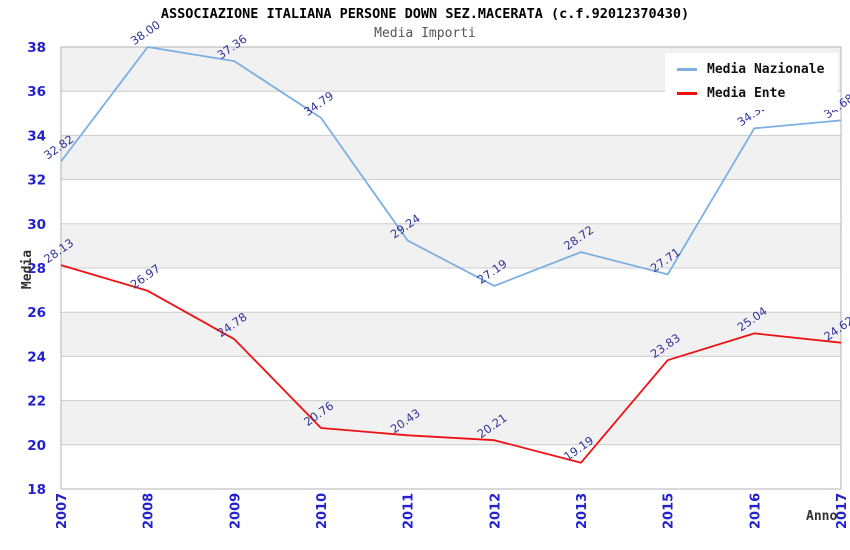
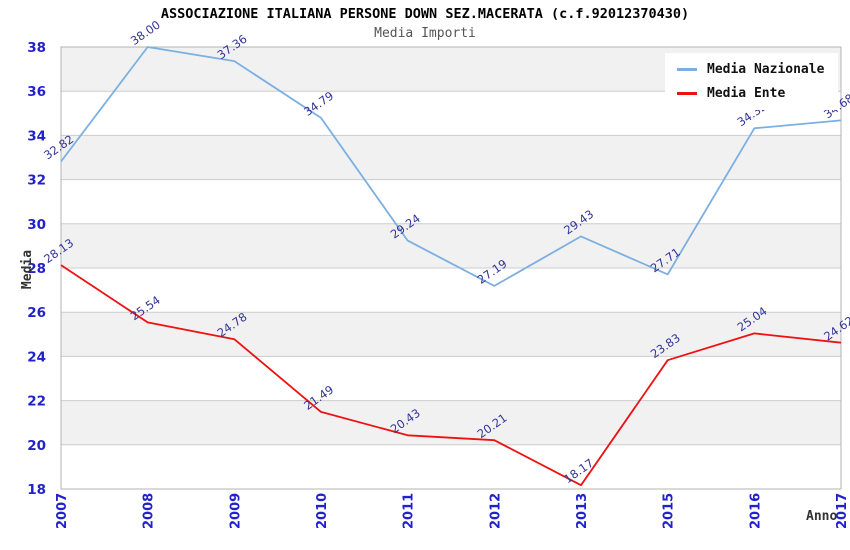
Media Ente/2008: 26.97 -> 25.54
Media Ente/2010: 20.76 -> 21.49
Media Nazionale/2013: 28.72 -> 29.43
Media Ente/2013: 19.19 -> 18.17
